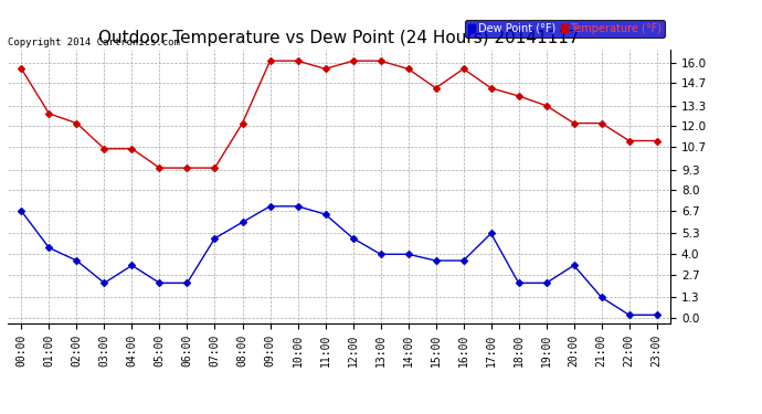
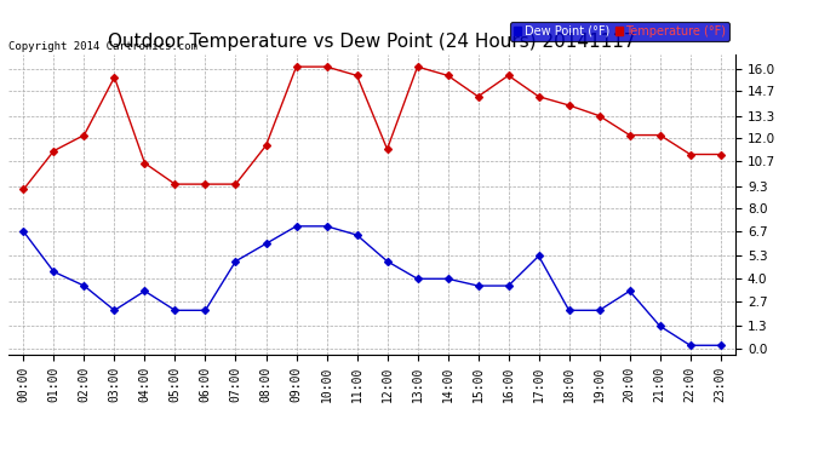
Temperature (°F)/00:00: 15.6 -> 9.1
Temperature (°F)/01:00: 12.8 -> 11.3
Temperature (°F)/03:00: 10.6 -> 15.5
Temperature (°F)/08:00: 12.2 -> 11.6
Temperature (°F)/12:00: 16.1 -> 11.4
